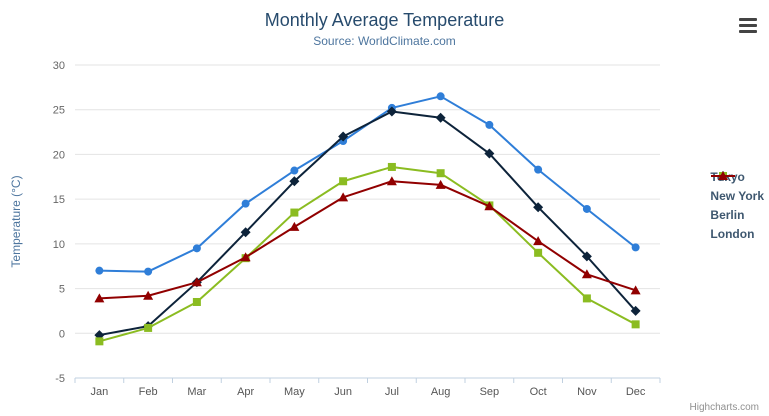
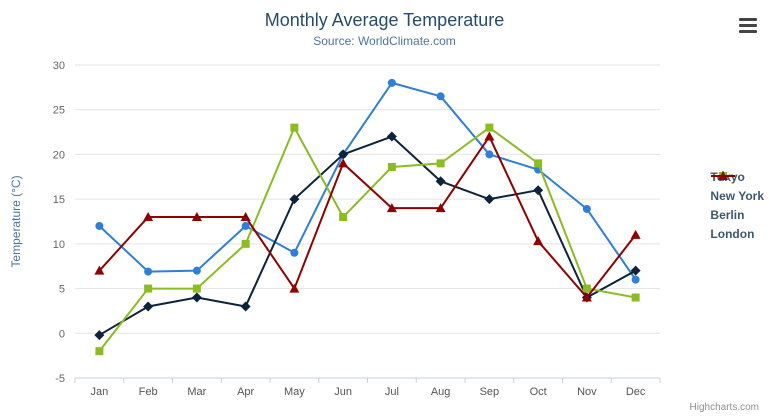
Tokyo/Jan: 7 -> 12
Berlin/Jan: -1 -> -2
London/Jan: 4 -> 7
New York/Feb: 1 -> 3
Berlin/Feb: 1 -> 5
London/Feb: 4 -> 13
Tokyo/Mar: 10 -> 7
New York/Mar: 6 -> 4
Berlin/Mar: 4 -> 5
London/Mar: 6 -> 13
Tokyo/Apr: 14 -> 12
New York/Apr: 11 -> 3
Berlin/Apr: 8 -> 10
London/Apr: 8 -> 13
Tokyo/May: 18 -> 9
New York/May: 17 -> 15
Berlin/May: 14 -> 23
London/May: 12 -> 5
Tokyo/Jun: 22 -> 20
New York/Jun: 22 -> 20
Berlin/Jun: 17 -> 13
London/Jun: 15 -> 19
Tokyo/Jul: 25 -> 28
New York/Jul: 25 -> 22
London/Jul: 17 -> 14
New York/Aug: 24 -> 17
Berlin/Aug: 18 -> 19
London/Aug: 17 -> 14
Tokyo/Sep: 23 -> 20
New York/Sep: 20 -> 15
Berlin/Sep: 14 -> 23
London/Sep: 14 -> 22
New York/Oct: 14 -> 16
Berlin/Oct: 9 -> 19
New York/Nov: 9 -> 4
Berlin/Nov: 4 -> 5
London/Nov: 7 -> 4
Tokyo/Dec: 10 -> 6
New York/Dec: 2 -> 7
Berlin/Dec: 1 -> 4
London/Dec: 5 -> 11
